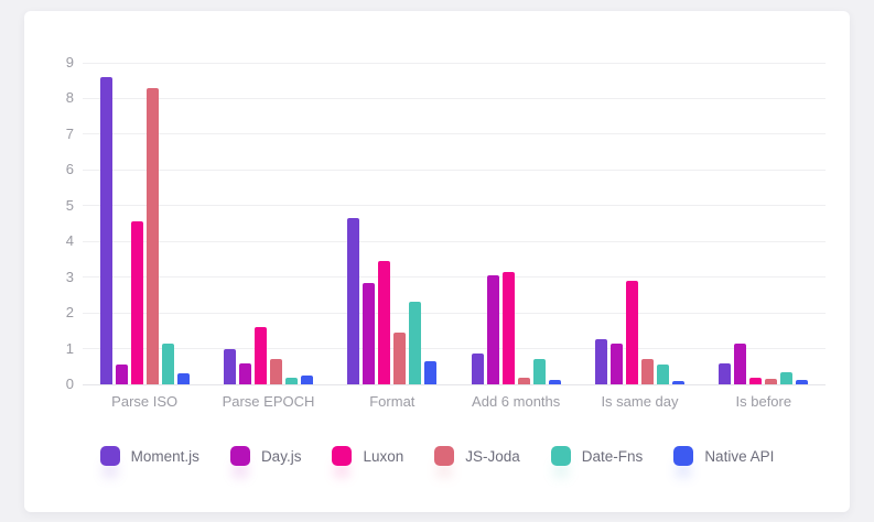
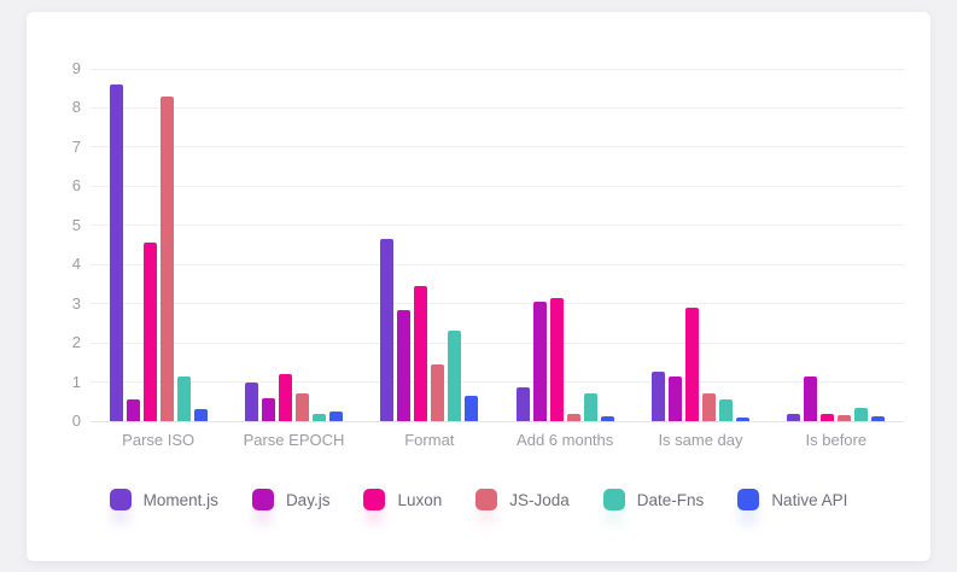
Luxon/Parse EPOCH: 1.6 -> 1.2
Moment.js/Is before: 0.6 -> 0.2
